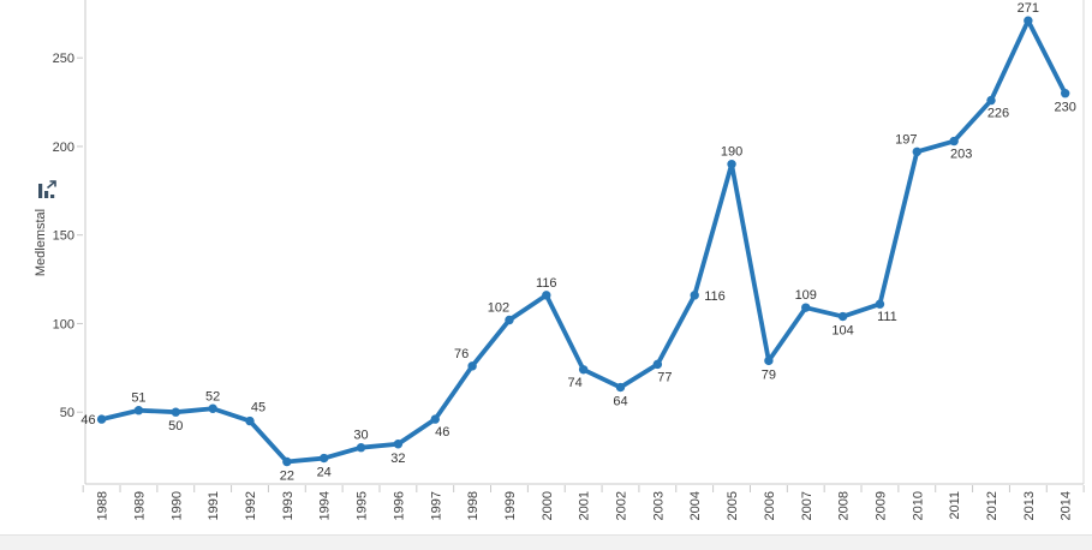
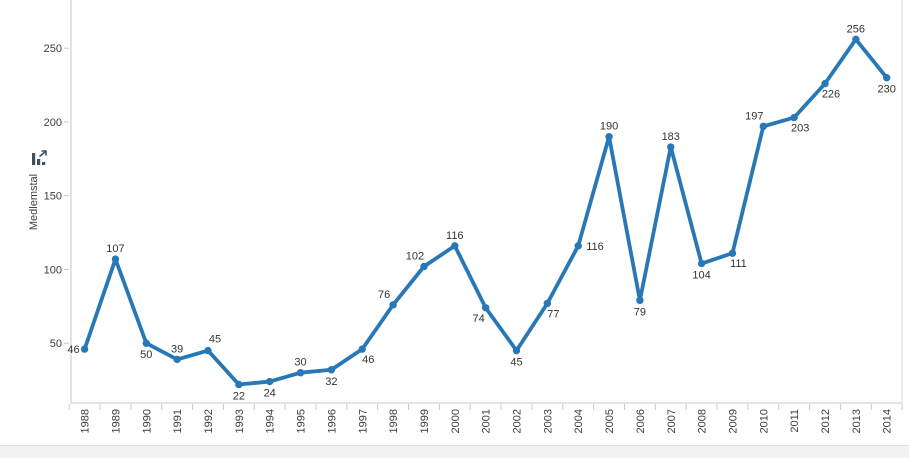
1989: 51 -> 107
1991: 52 -> 39
2002: 64 -> 45
2007: 109 -> 183
2013: 271 -> 256
